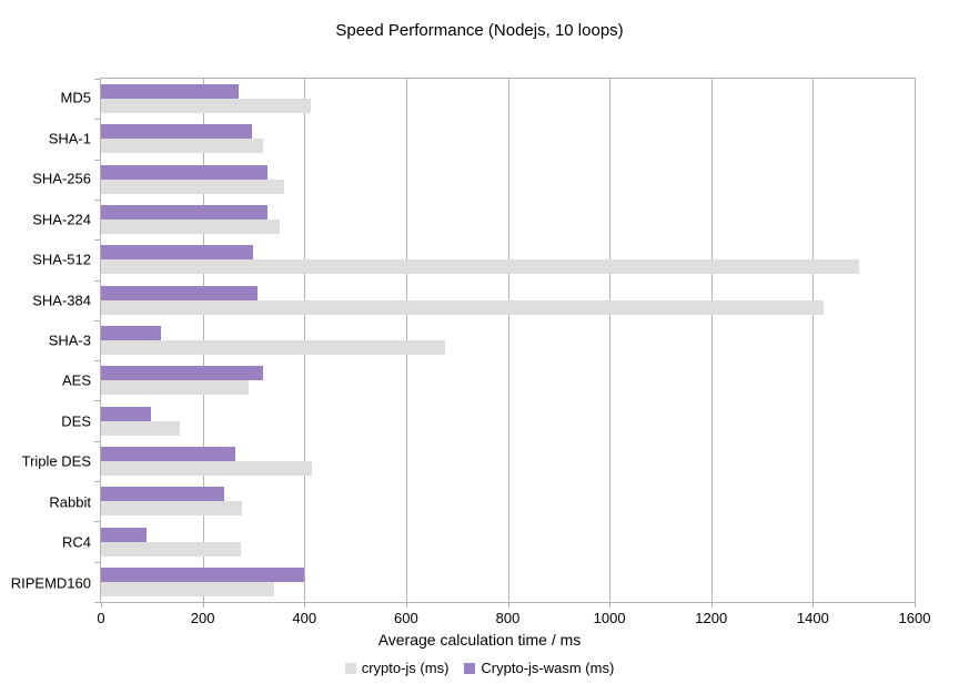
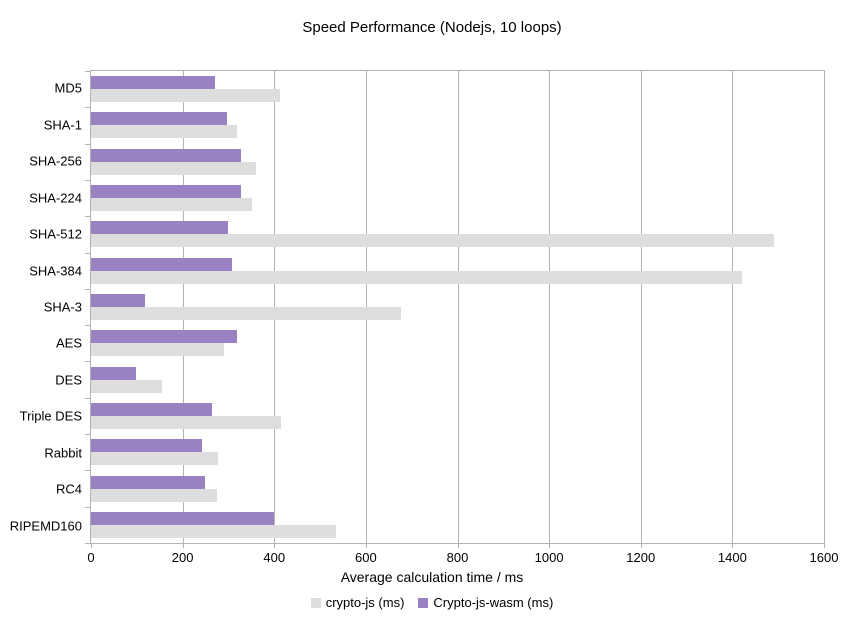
Crypto-js-wasm (ms)/RC4: 90 -> 250
crypto-js (ms)/RIPEMD160: 340 -> 540
